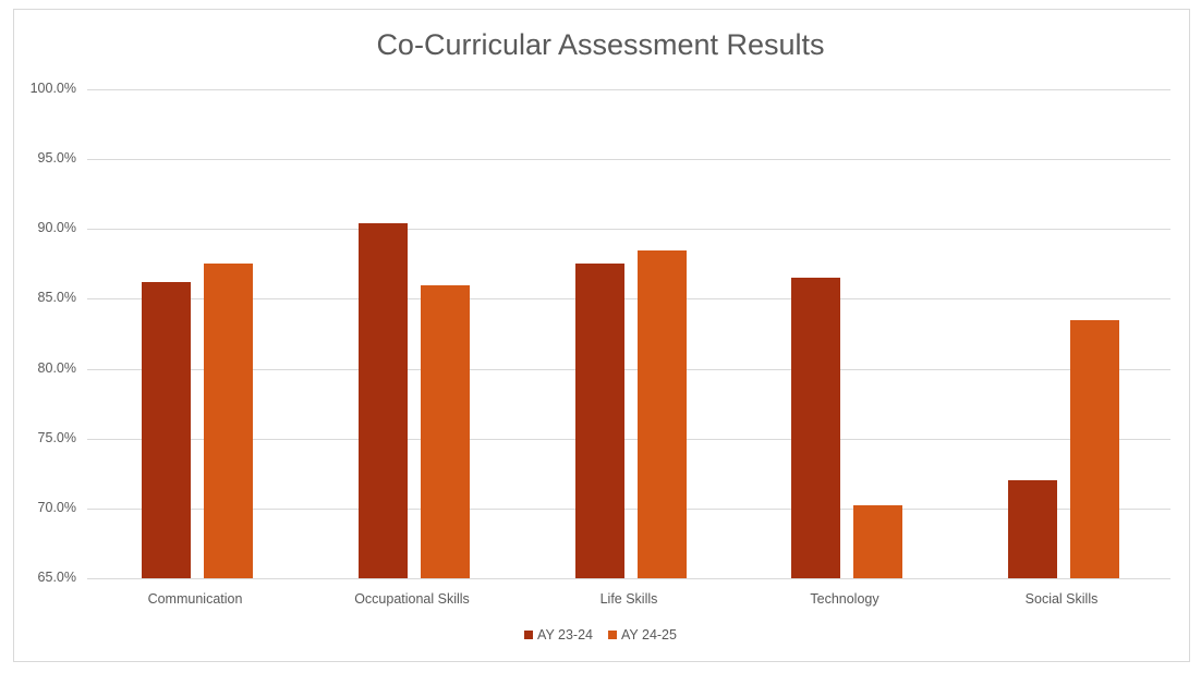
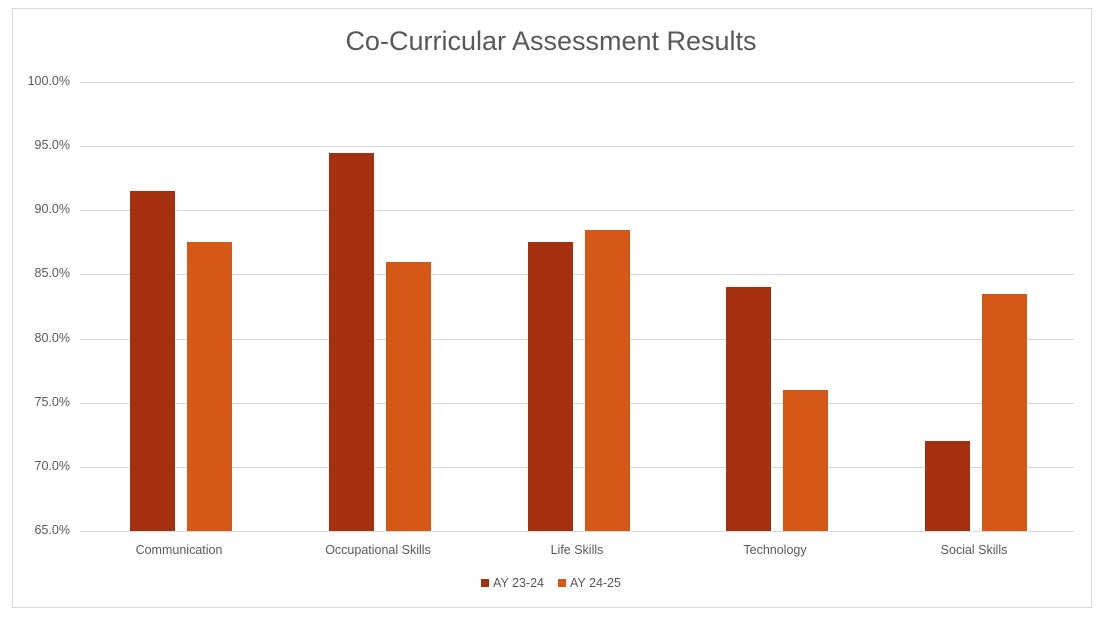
AY 23-24/Communication: 86.2% -> 91.5%
AY 23-24/Occupational Skills: 90.4% -> 94.5%
AY 23-24/Technology: 86.5% -> 84.0%
AY 24-25/Technology: 70.2% -> 76.0%
